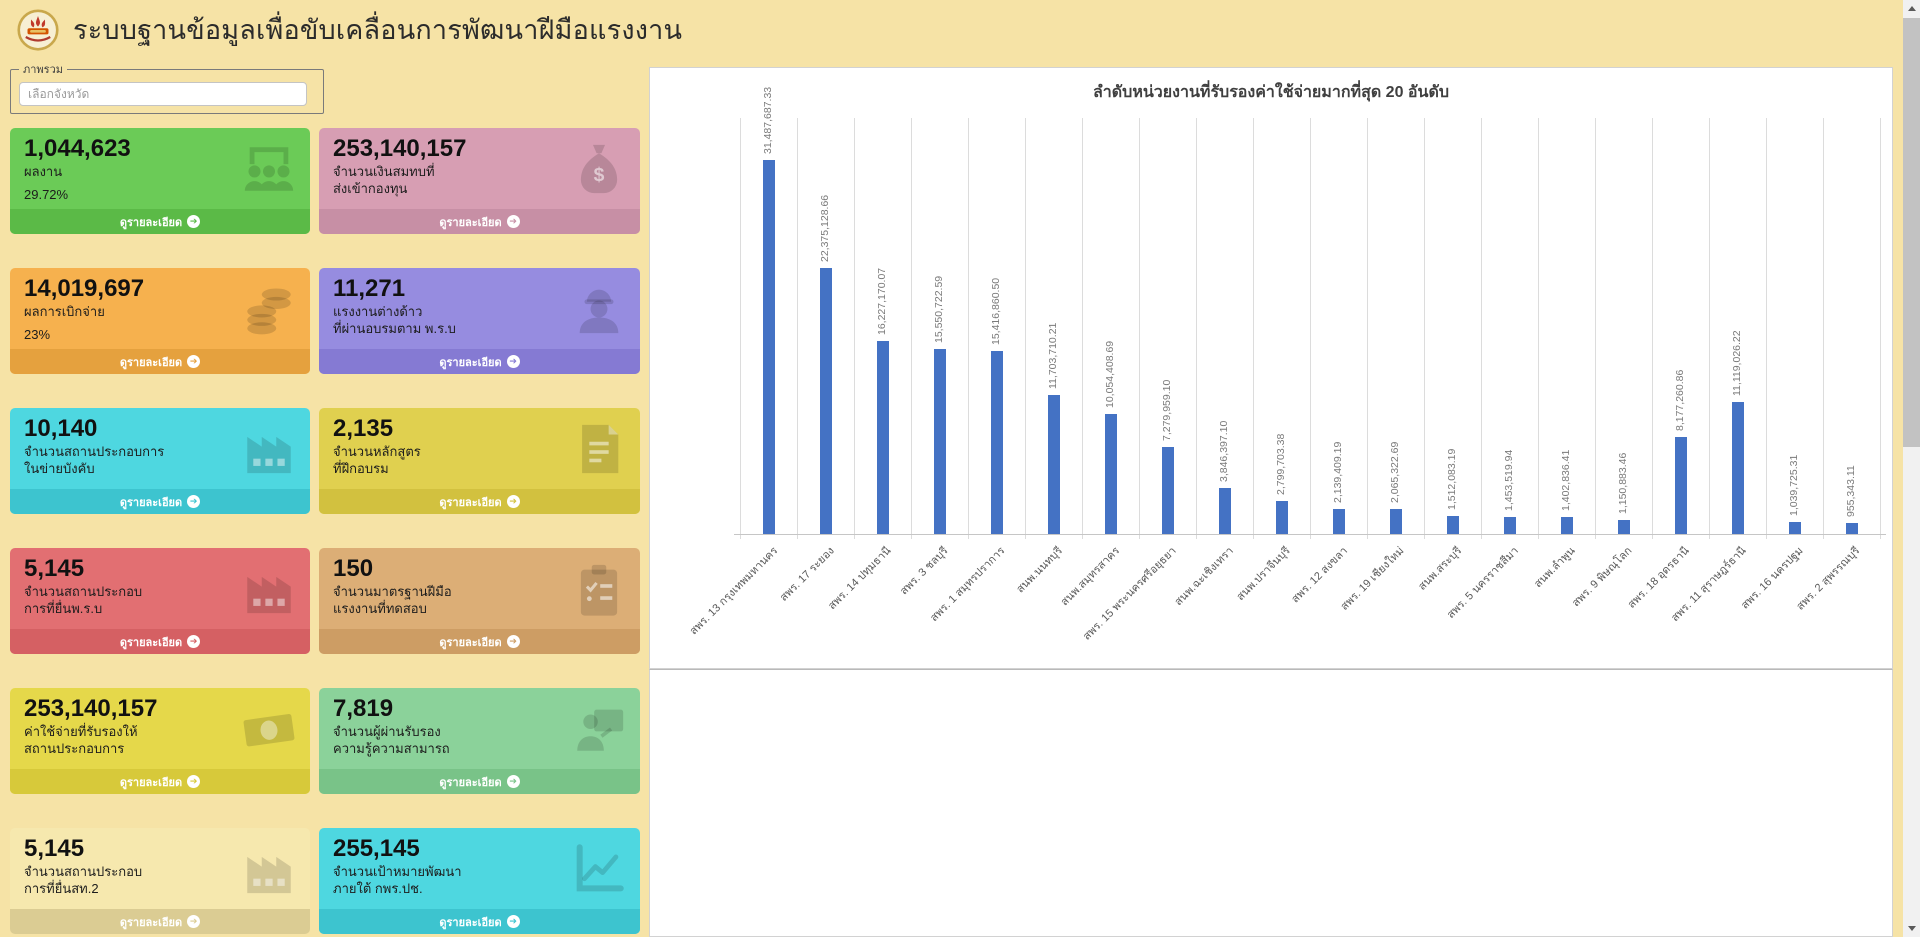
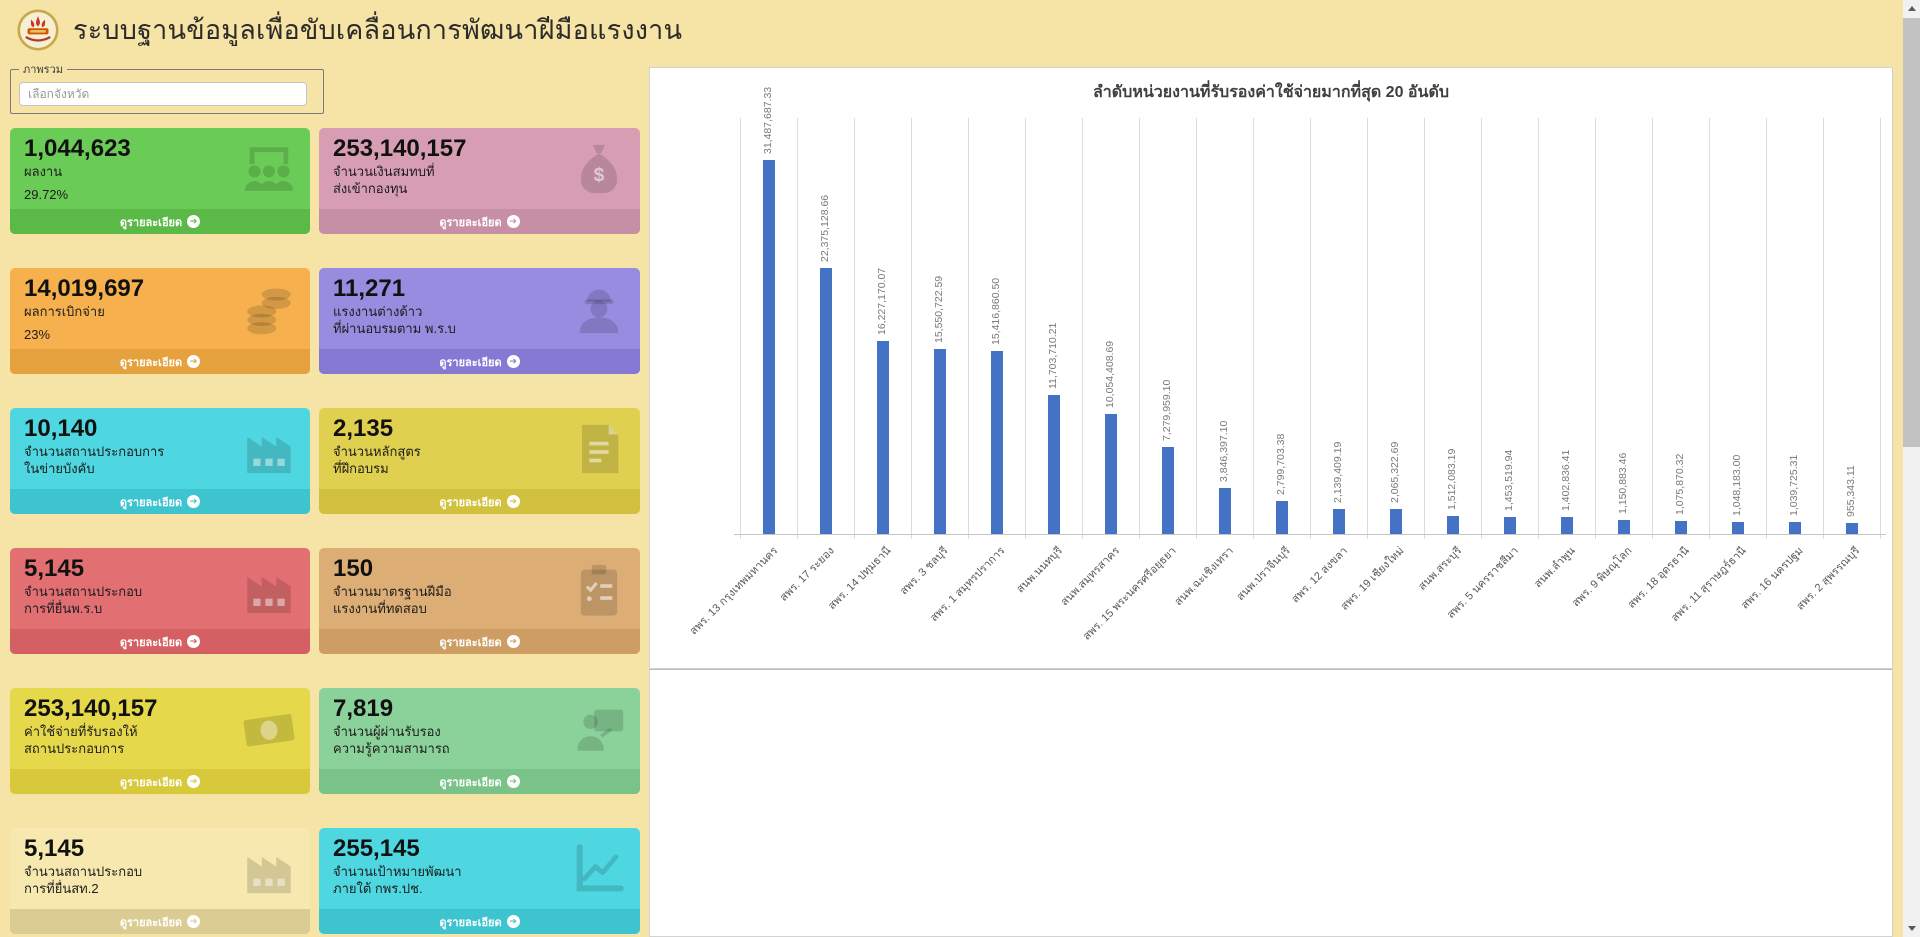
สพร. 18 อุดรธานี: 8,177,260.86 -> 1,075,870.32
สพร. 11 สุราษฎร์ธานี: 11,119,026.22 -> 1,048,183.00
